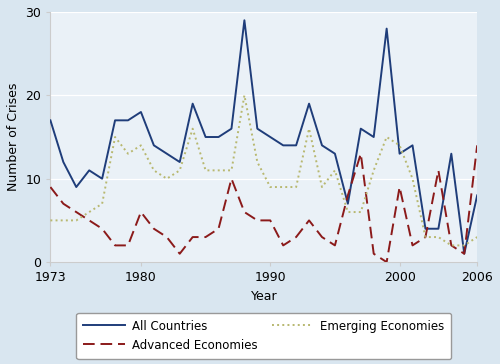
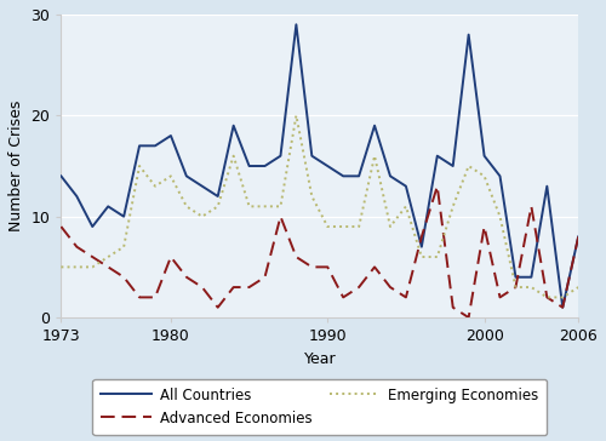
All Countries/1973: 17 -> 14
All Countries/2000: 13 -> 16
Advanced Economies/2006: 14 -> 8
